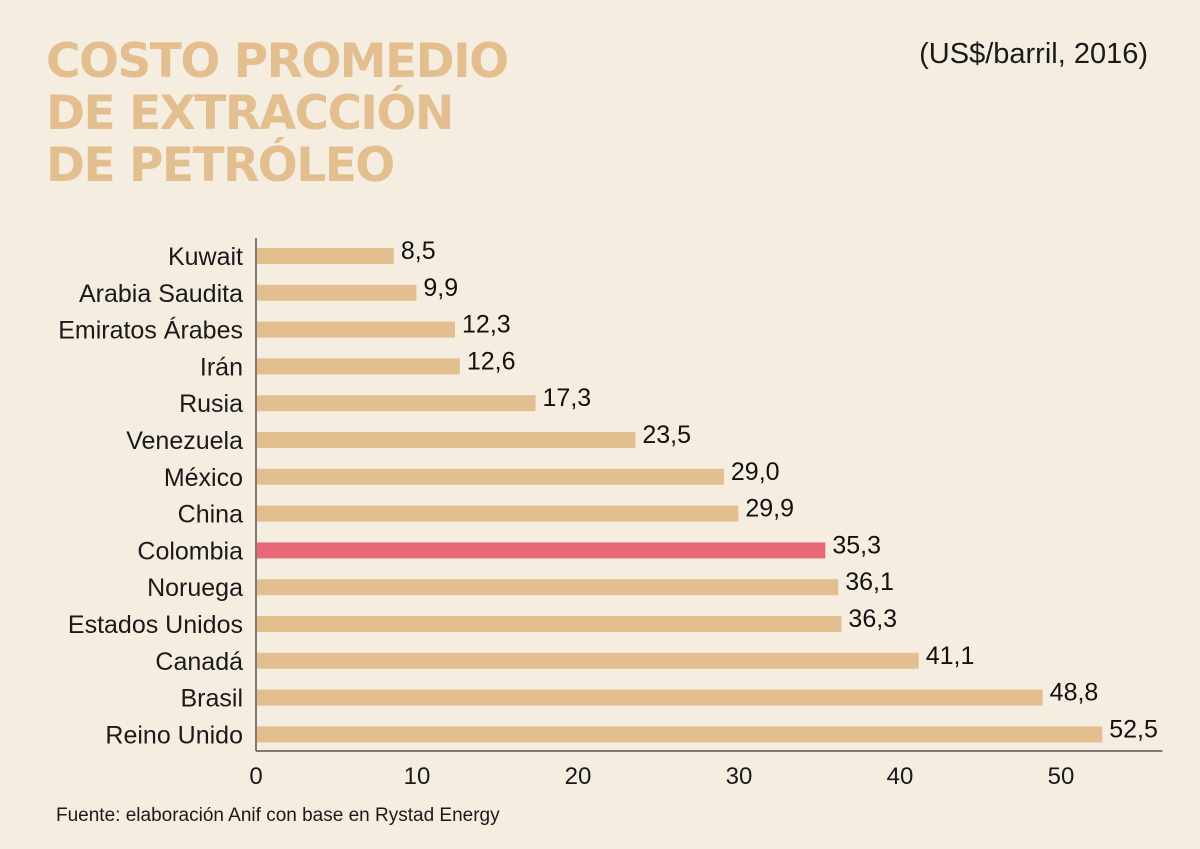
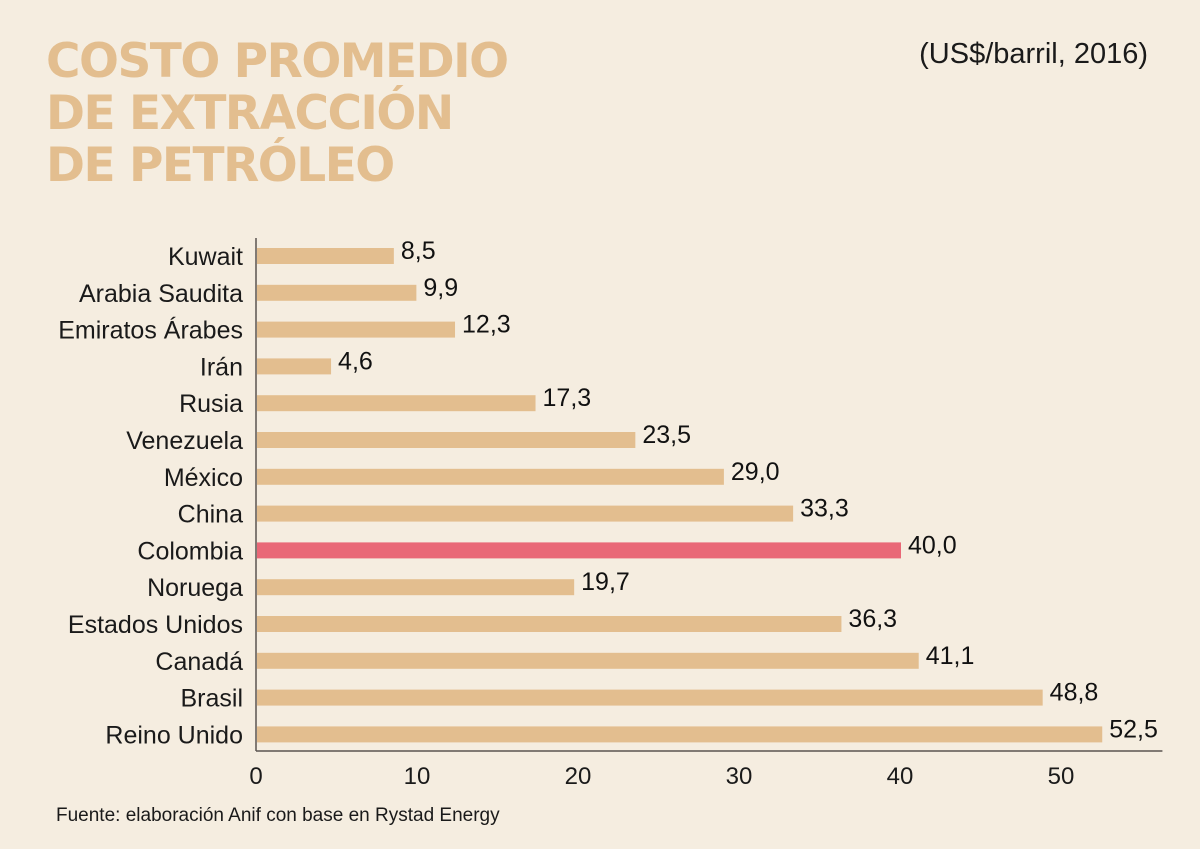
Irán: 12,6 -> 4,6
China: 29,9 -> 33,3
Colombia: 35,3 -> 40,0
Noruega: 36,1 -> 19,7
